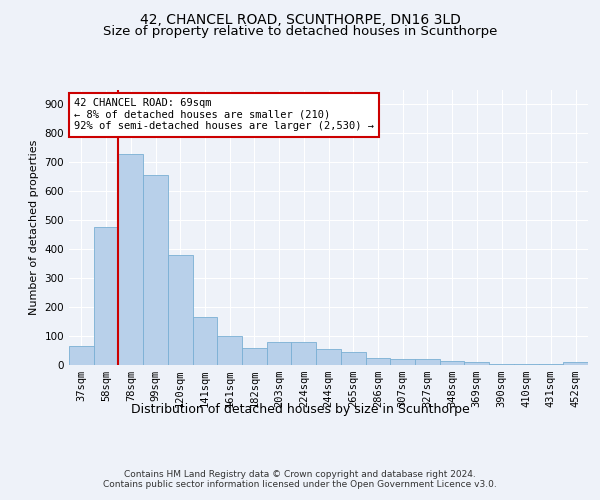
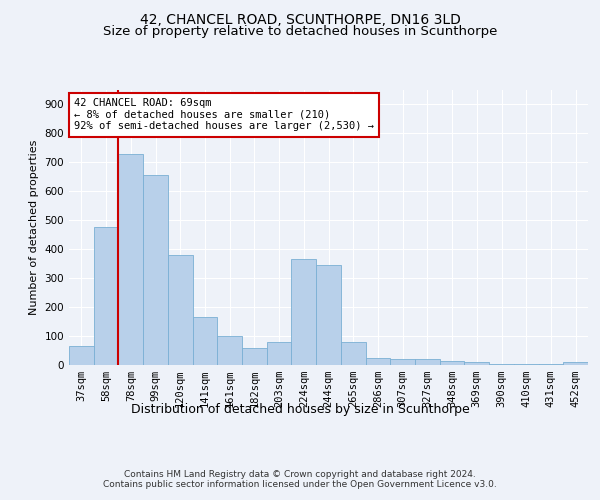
224sqm: 80 -> 365
244sqm: 55 -> 345
265sqm: 45 -> 80
